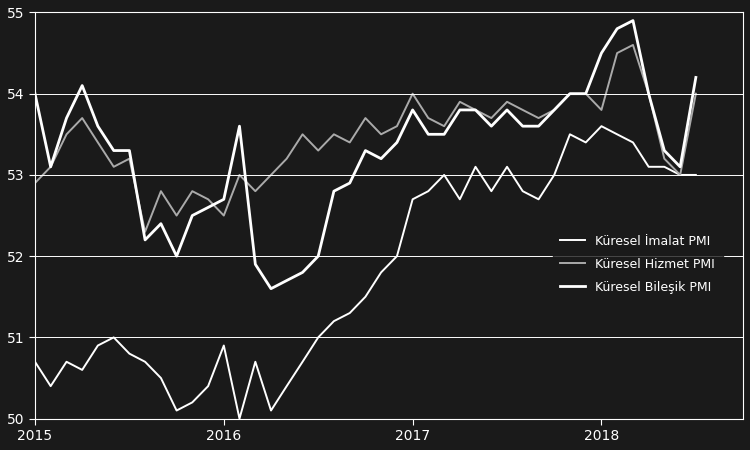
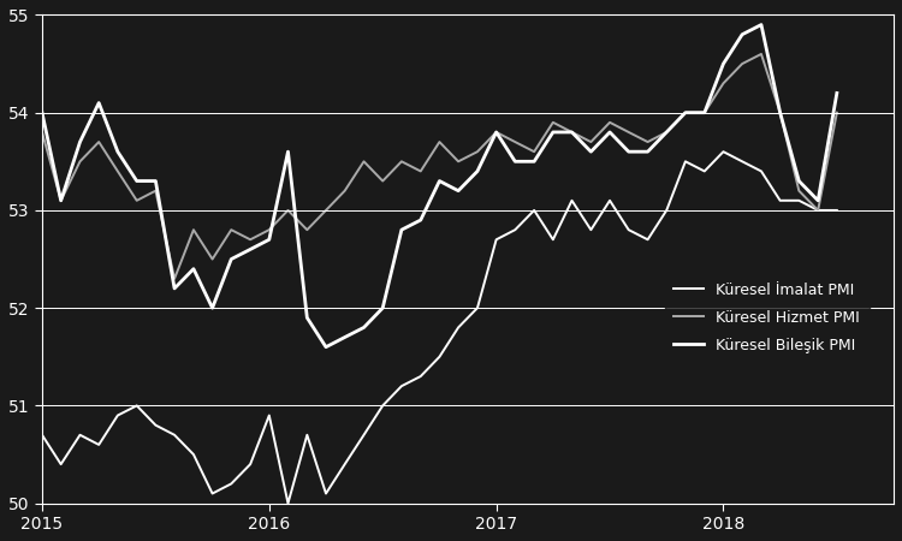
Küresel Hizmet PMI/2015: 52.9 -> 53.8
Küresel Hizmet PMI/2016: 52.5 -> 52.8
Küresel Hizmet PMI/2017: 54.0 -> 53.8
Küresel Hizmet PMI/2018: 53.8 -> 54.3
